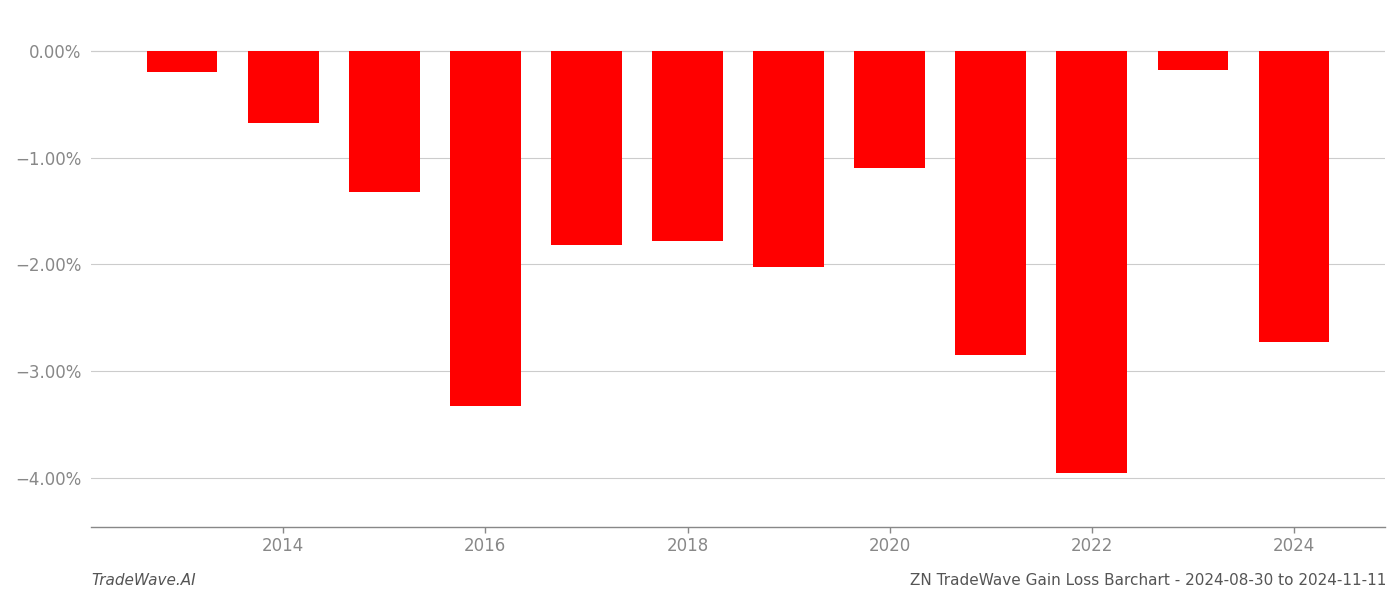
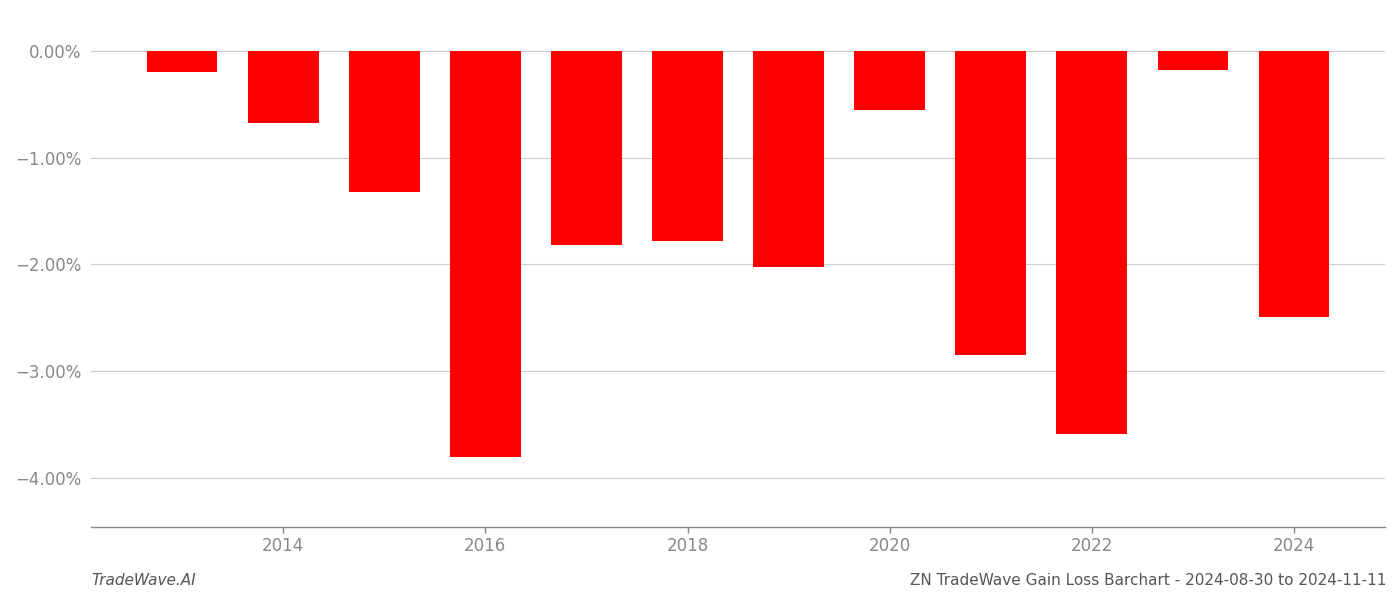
2016: -3.32% -> -3.80%
2020: -1.10% -> -0.56%
2022: -3.95% -> -3.58%
2024: -2.72% -> -2.49%
